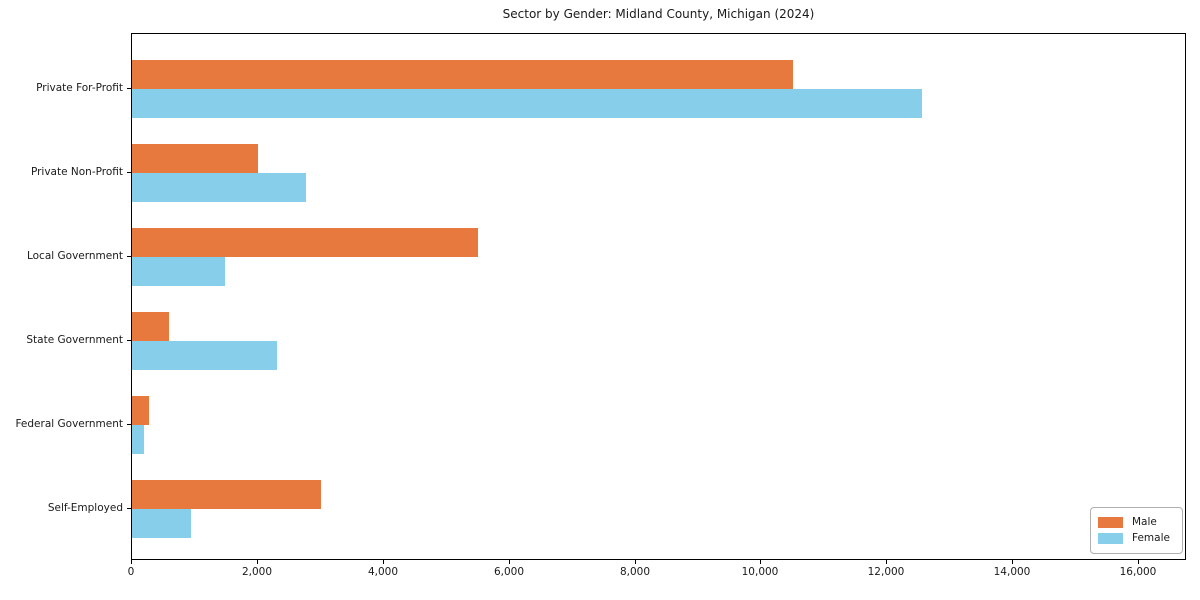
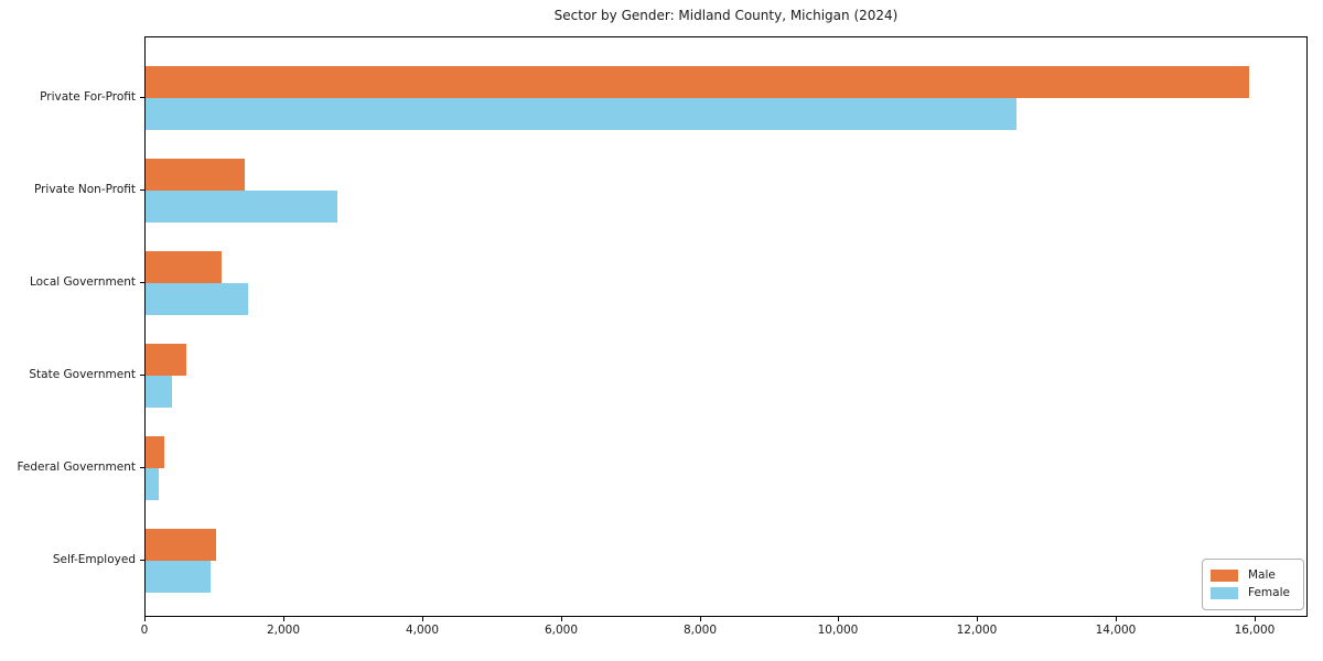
Male/Private For-Profit: 10500 -> 15900
Male/Private Non-Profit: 2000 -> 1400
Male/Local Government: 5500 -> 1100
Female/State Government: 2300 -> 400
Male/Self-Employed: 3000 -> 1000
